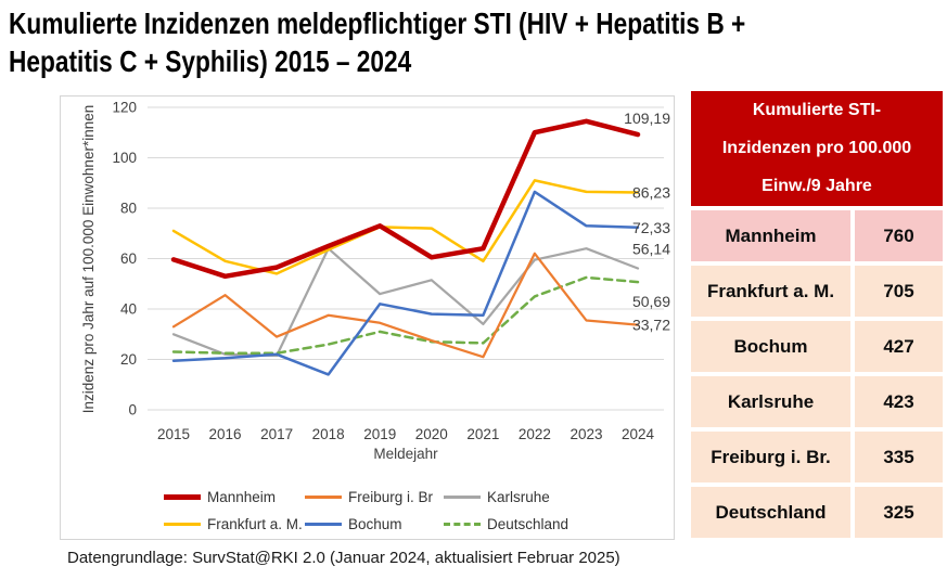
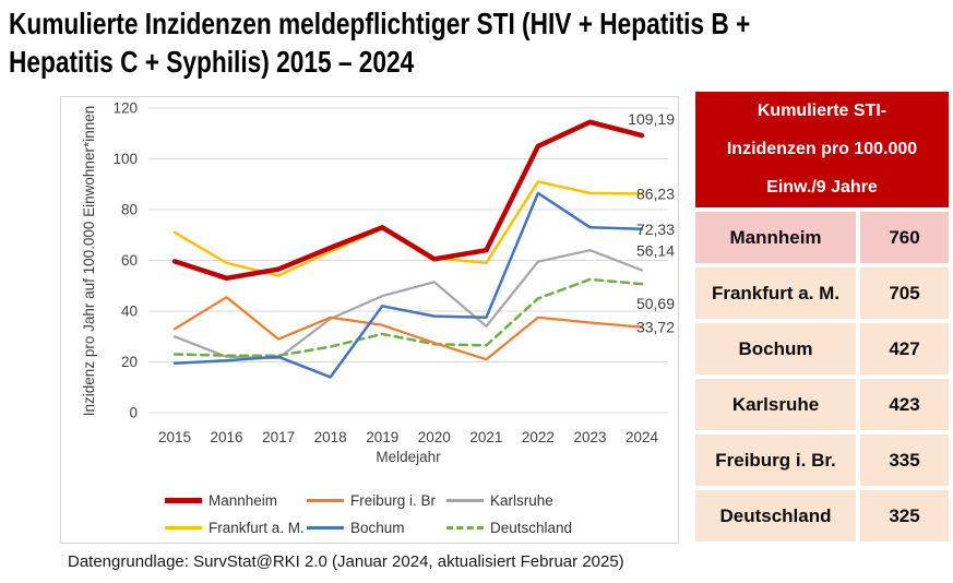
Karlsruhe/2018: 64 -> 37
Frankfurt a. M./2020: 72 -> 61
Mannheim/2022: 110 -> 105
Freiburg i. Br/2022: 62 -> 38
